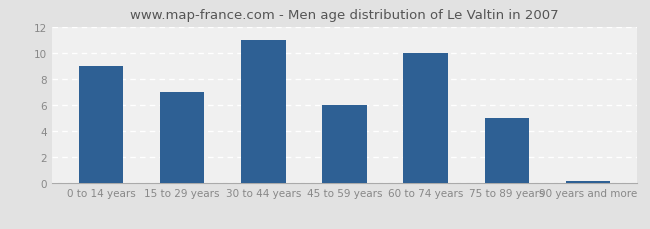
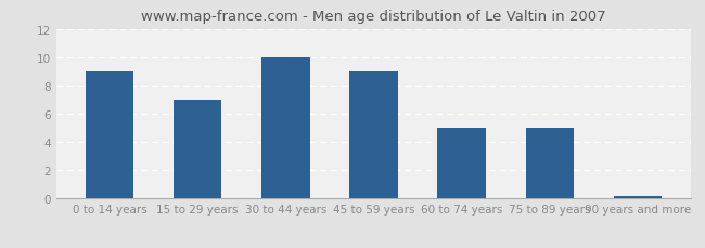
30 to 44 years: 11.0 -> 10.0
45 to 59 years: 6.0 -> 9.0
60 to 74 years: 10.0 -> 5.0
